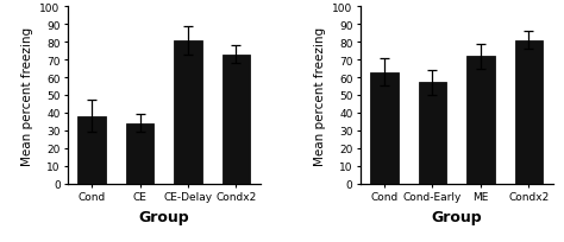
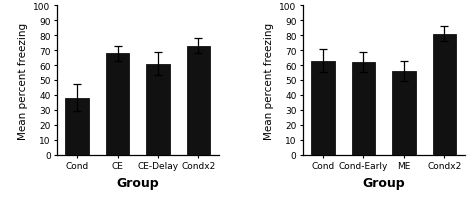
CE: 34 -> 68
CE-Delay: 81 -> 61
Cond-Early: 57 -> 62
ME: 72 -> 56
